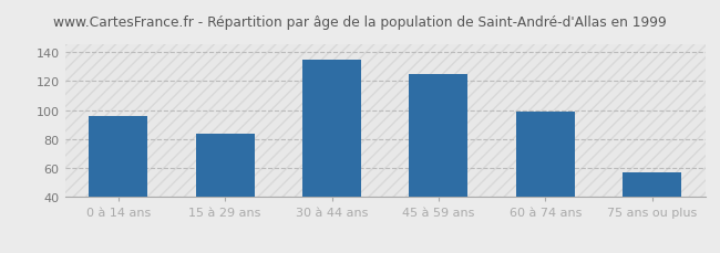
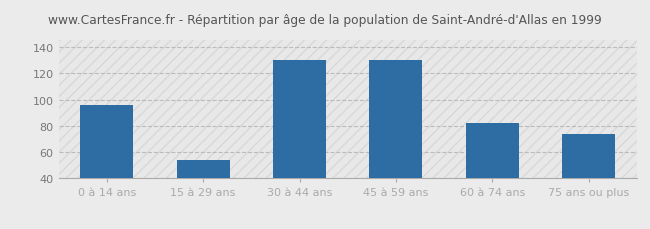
15 à 29 ans: 84 -> 54
30 à 44 ans: 135 -> 130
45 à 59 ans: 125 -> 130
60 à 74 ans: 99 -> 82
75 ans ou plus: 57 -> 74
